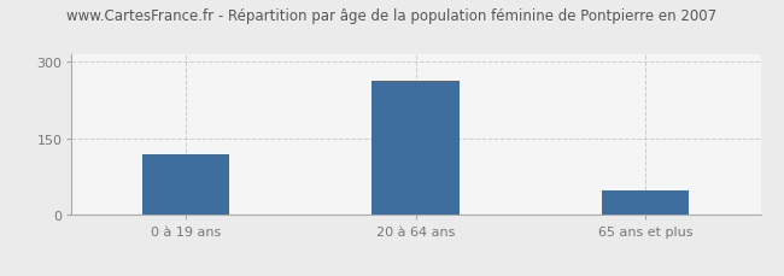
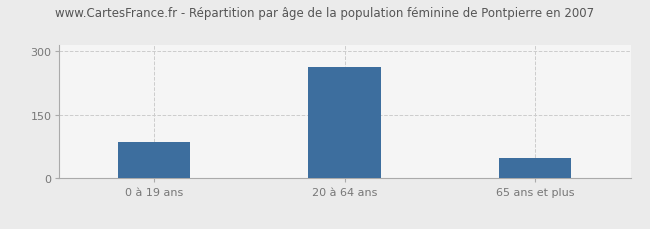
0 à 19 ans: 118 -> 85
